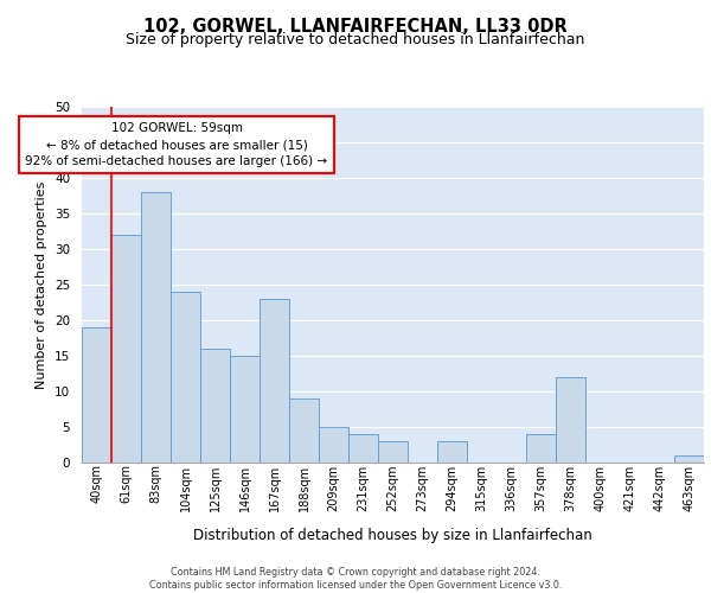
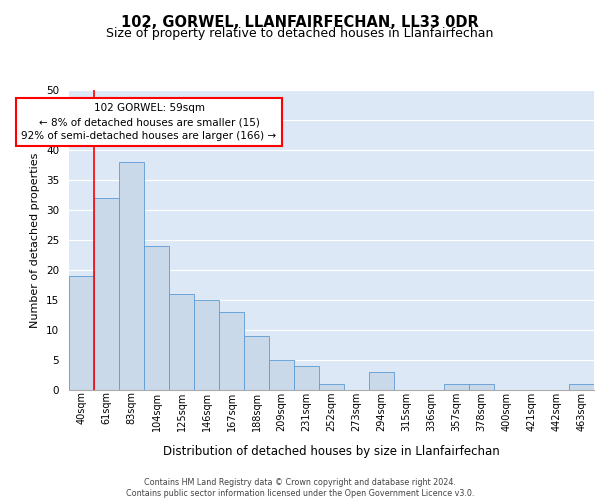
167sqm: 23 -> 13
252sqm: 3 -> 1
357sqm: 4 -> 1
378sqm: 12 -> 1
